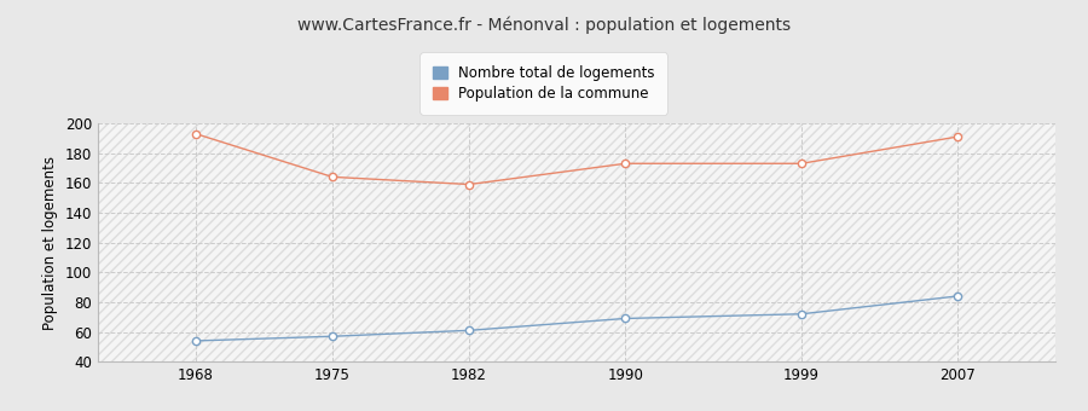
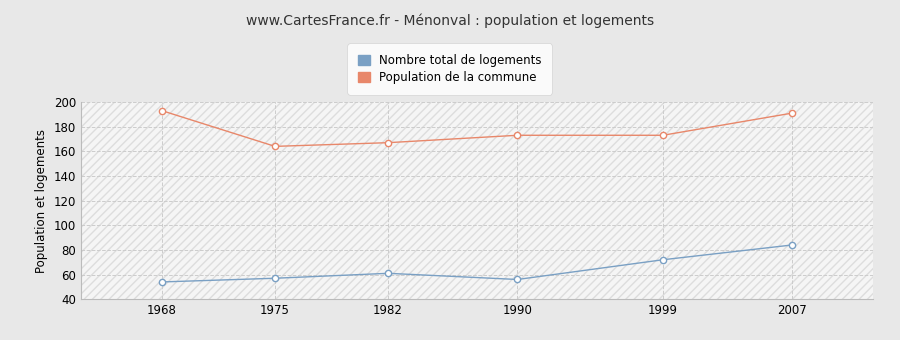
Population de la commune/1982: 159 -> 167
Nombre total de logements/1990: 69 -> 56
